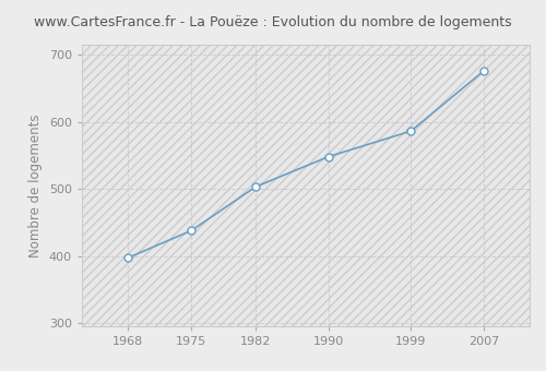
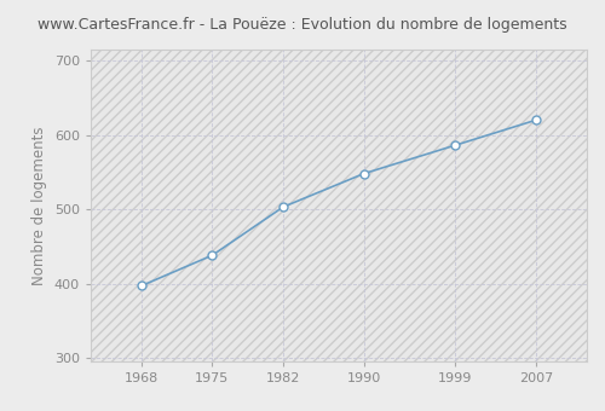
2007: 676 -> 620
